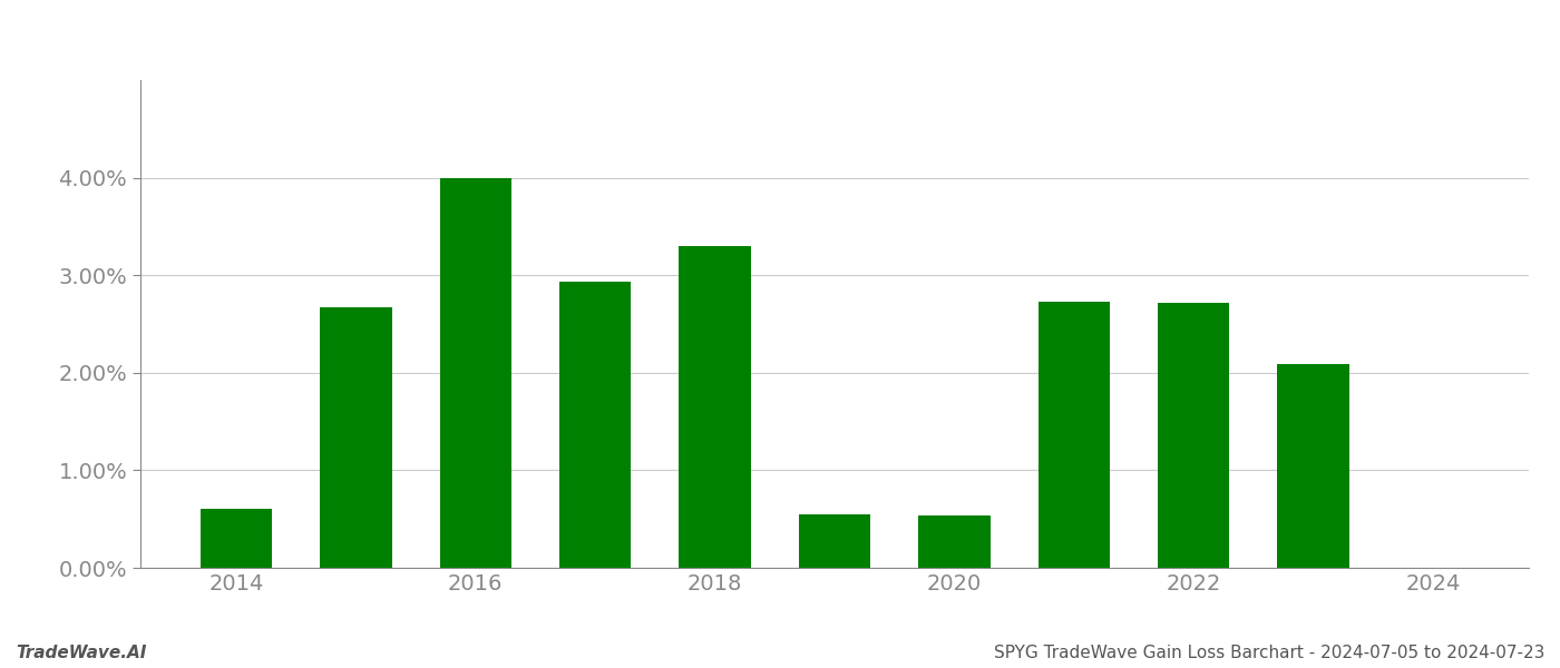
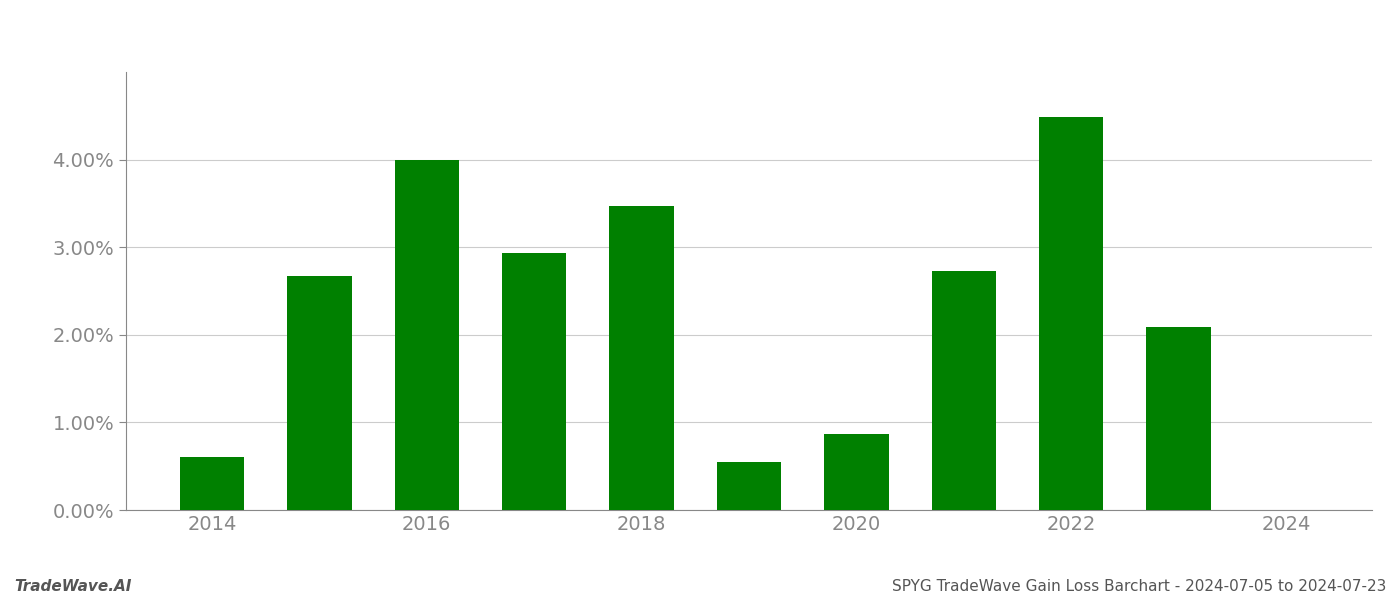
2018: 3.30% -> 3.47%
2020: 0.54% -> 0.87%
2022: 2.72% -> 4.49%
